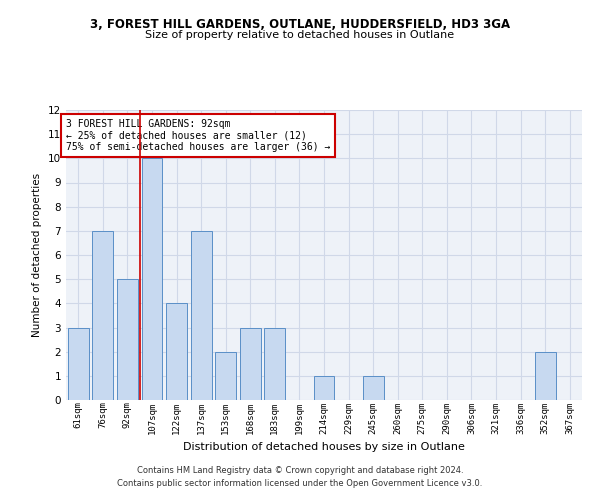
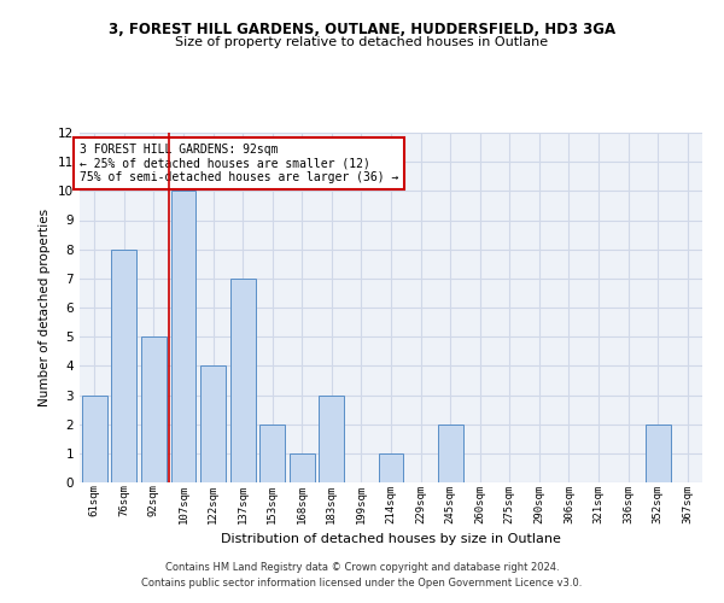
76sqm: 7 -> 8
168sqm: 3 -> 1
245sqm: 1 -> 2
